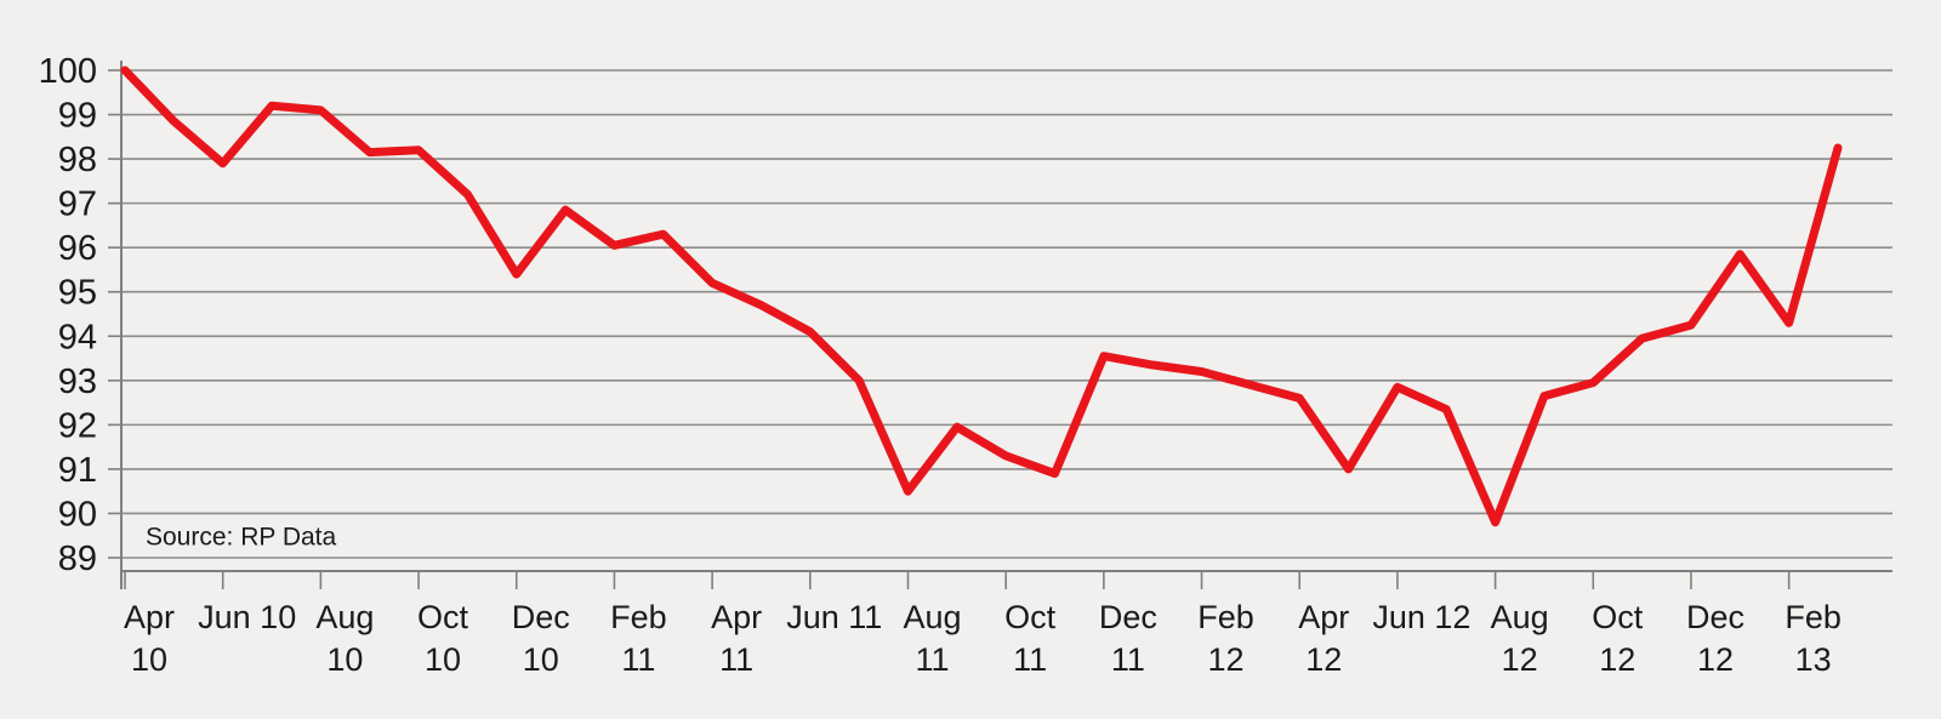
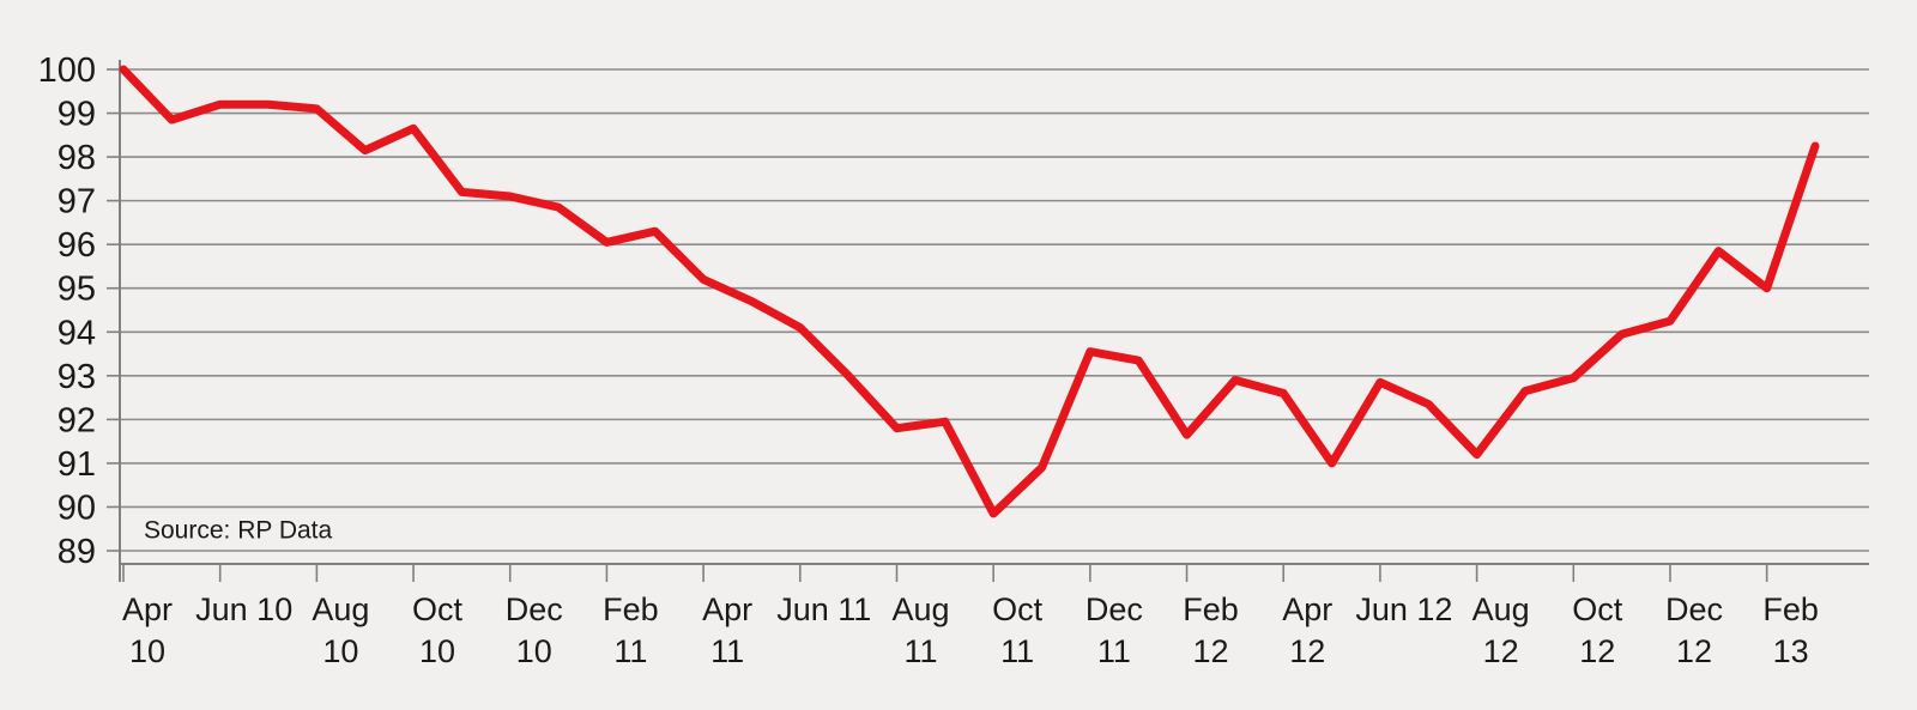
Jun 10: 97.9 -> 99.2
Oct 10: 98.2 -> 98.7
Dec 10: 95.4 -> 97.1
Aug 11: 90.5 -> 91.8
Oct 11: 91.3 -> 89.8
Feb 12: 93.2 -> 91.7
Aug 12: 89.8 -> 91.2
Feb 13: 94.3 -> 95.0
